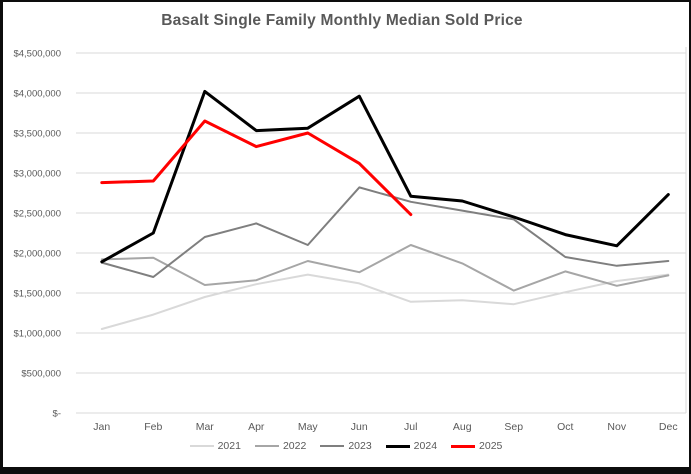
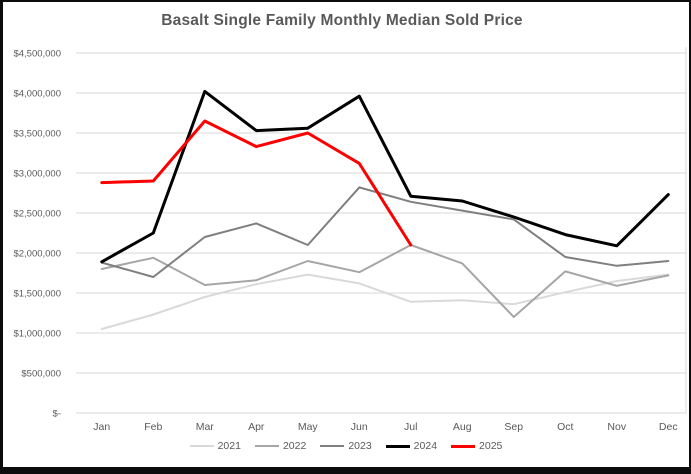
2022/Jan: $1900000 -> $1800000
2025/Jul: $2500000 -> $2100000
2022/Sep: $1500000 -> $1200000
